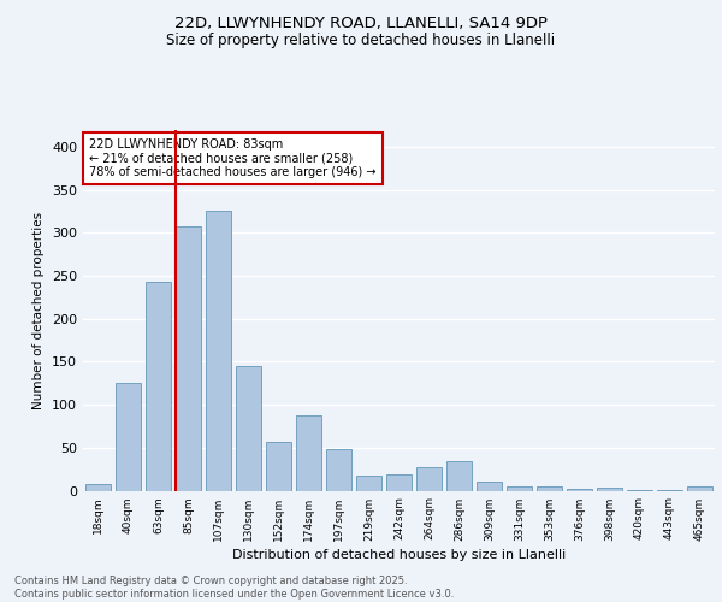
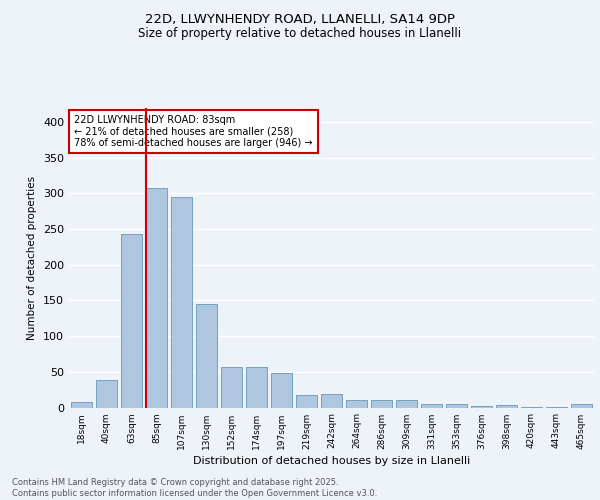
40sqm: 126 -> 38
107sqm: 326 -> 295
174sqm: 88 -> 57
264sqm: 28 -> 10
286sqm: 34 -> 11
